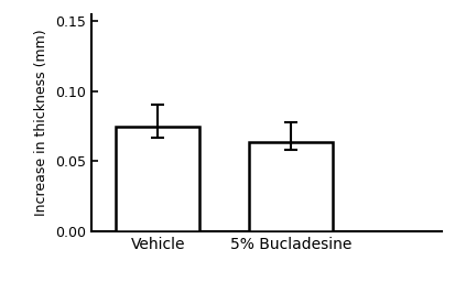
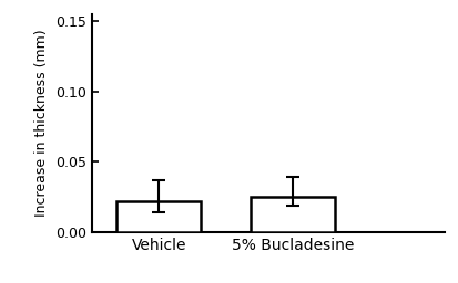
Vehicle: 0.075 -> 0.022
5% Bucladesine: 0.064 -> 0.025
